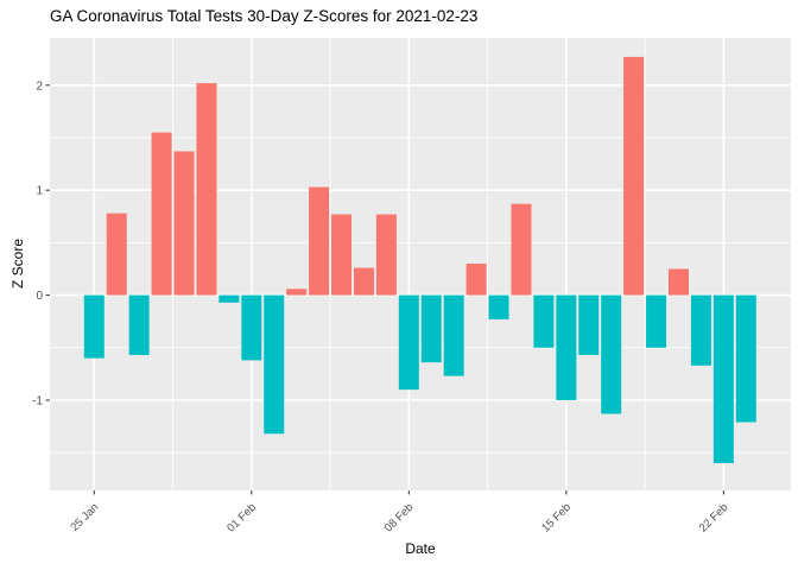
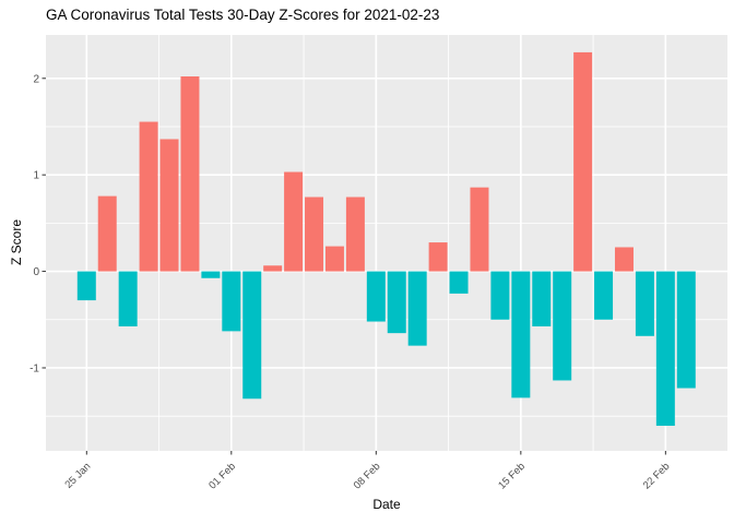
25 Jan: -0.6 -> -0.3
08 Feb: -0.9 -> -0.5
15 Feb: -1.0 -> -1.3
